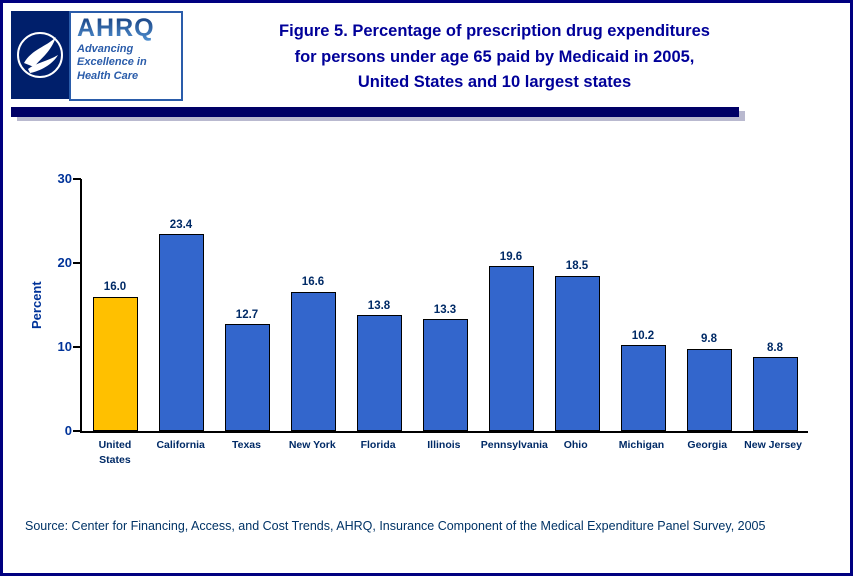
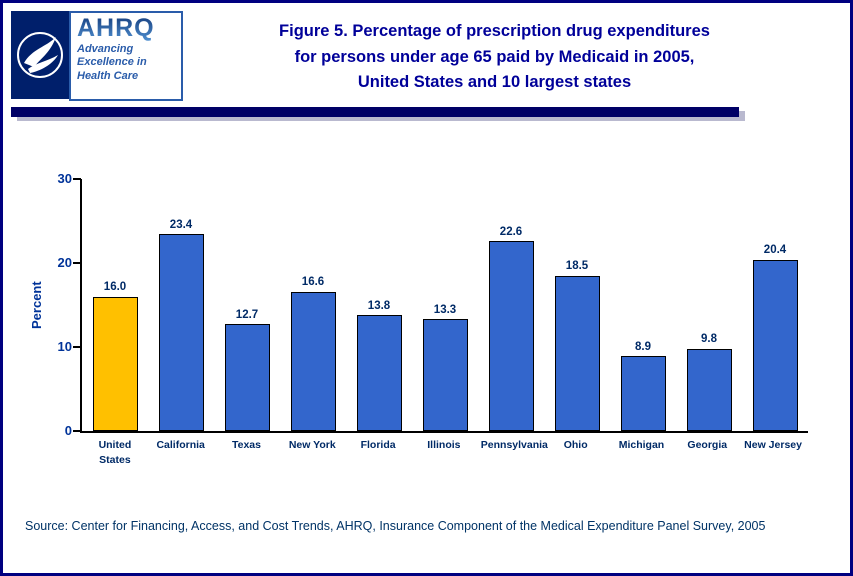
Pennsylvania: 19.6 -> 22.6
Michigan: 10.2 -> 8.9
New Jersey: 8.8 -> 20.4
